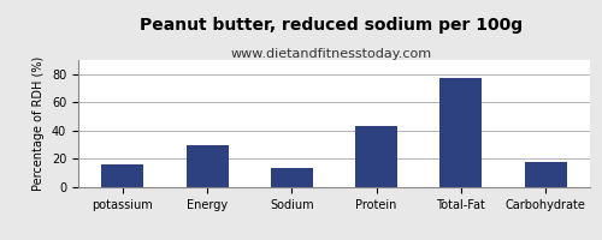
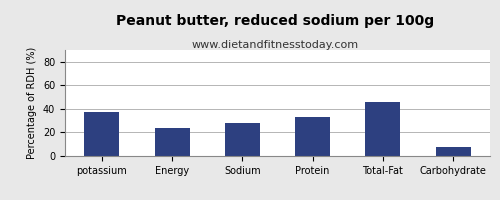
potassium: 16 -> 37
Energy: 30 -> 24
Sodium: 14 -> 28
Protein: 43 -> 33
Total-Fat: 77 -> 46
Carbohydrate: 18 -> 8
